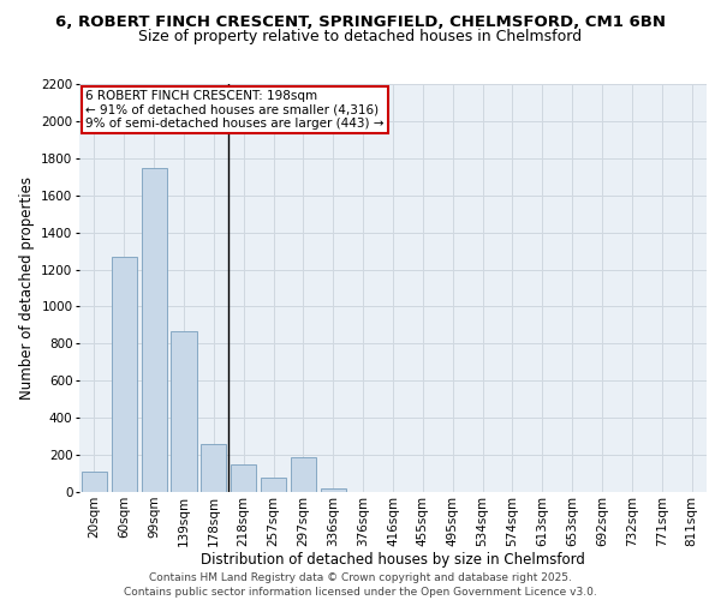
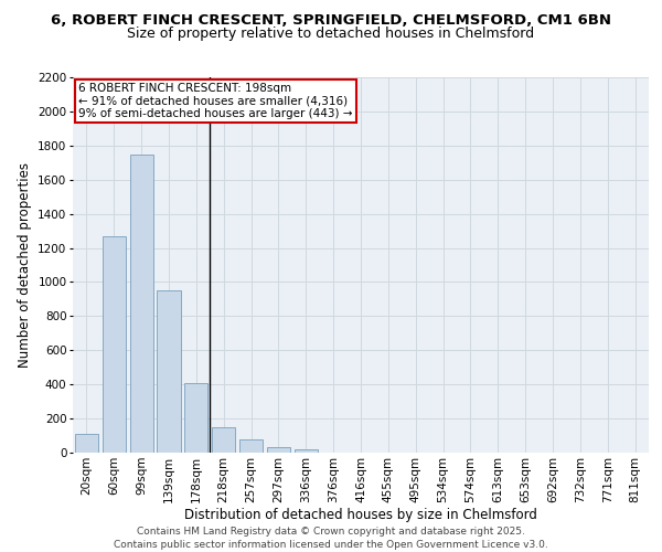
139sqm: 870 -> 950
178sqm: 260 -> 410
297sqm: 190 -> 40
